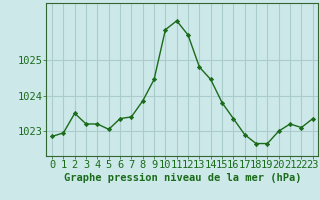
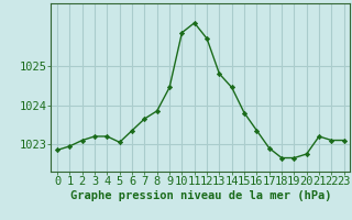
2: 1023.50 -> 1023.10
7: 1023.40 -> 1023.65
20: 1023.00 -> 1022.75
23: 1023.35 -> 1023.10
